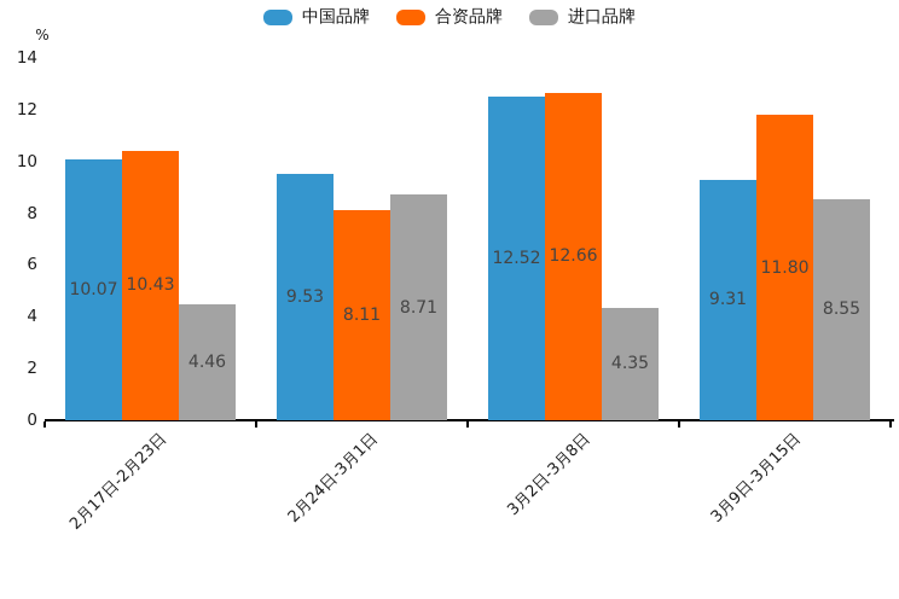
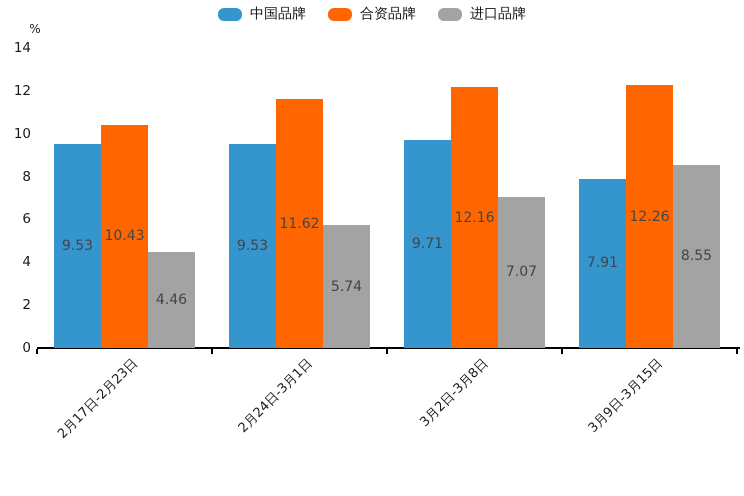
中国品牌/2月17日-2月23日: 10.07 -> 9.53
合资品牌/2月24日-3月1日: 8.11 -> 11.62
进口品牌/2月24日-3月1日: 8.71 -> 5.74
中国品牌/3月2日-3月8日: 12.52 -> 9.71
合资品牌/3月2日-3月8日: 12.66 -> 12.16
进口品牌/3月2日-3月8日: 4.35 -> 7.07
中国品牌/3月9日-3月15日: 9.31 -> 7.91
合资品牌/3月9日-3月15日: 11.80 -> 12.26
